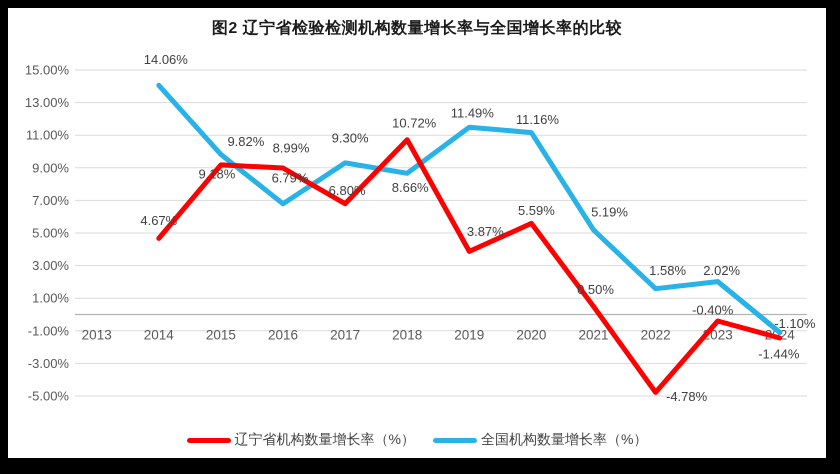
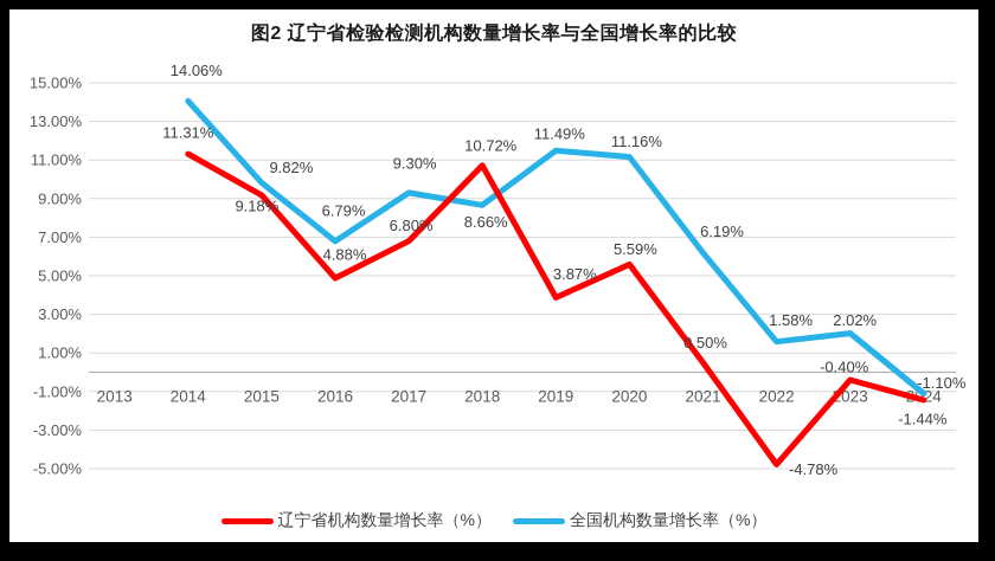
辽宁省机构数量增长率（%）/2014: 4.67% -> 11.31%
辽宁省机构数量增长率（%）/2016: 8.99% -> 4.88%
全国机构数量增长率（%）/2021: 5.19% -> 6.19%
